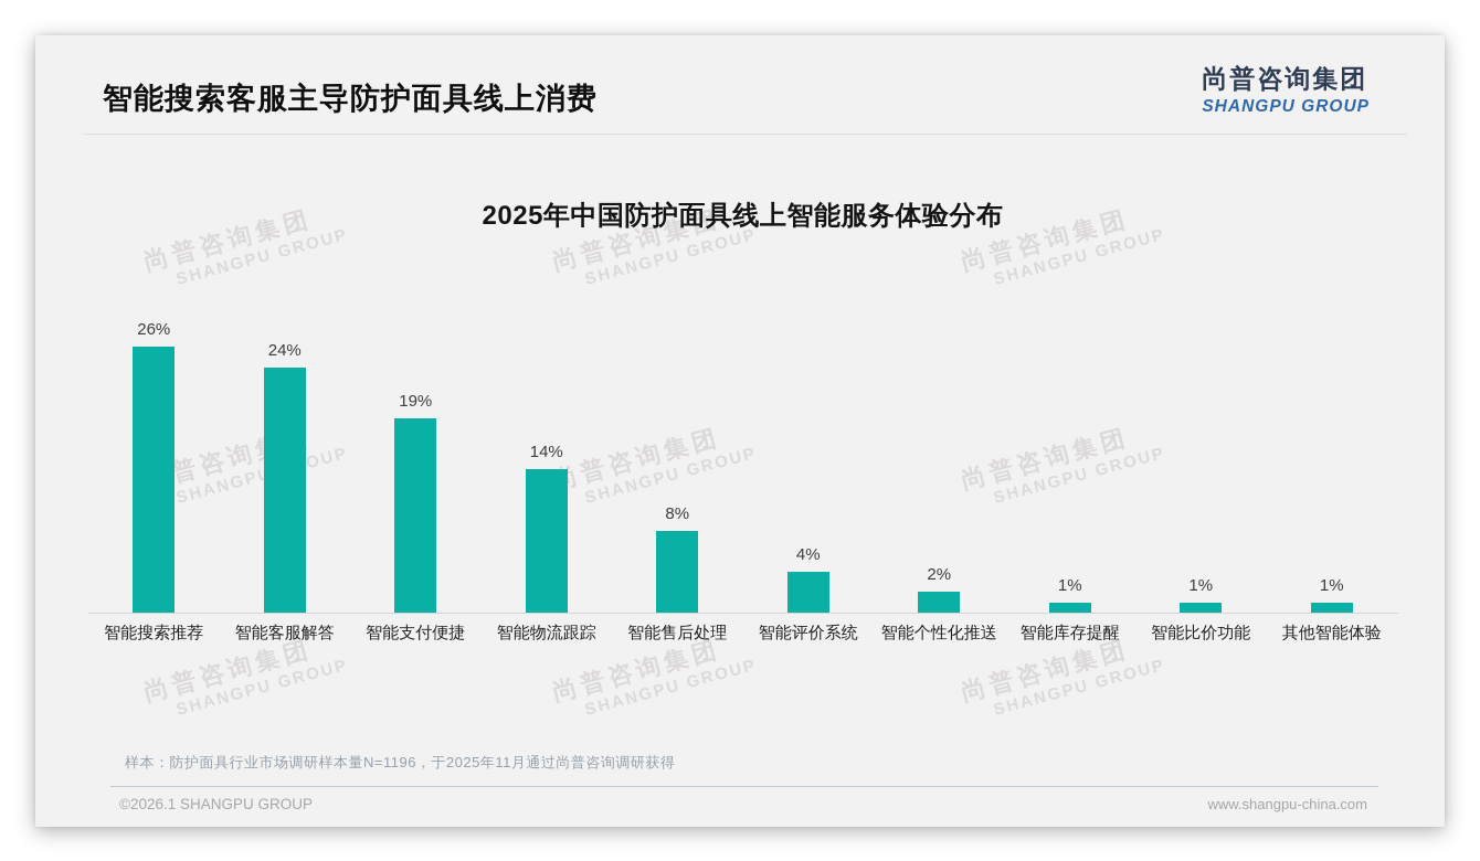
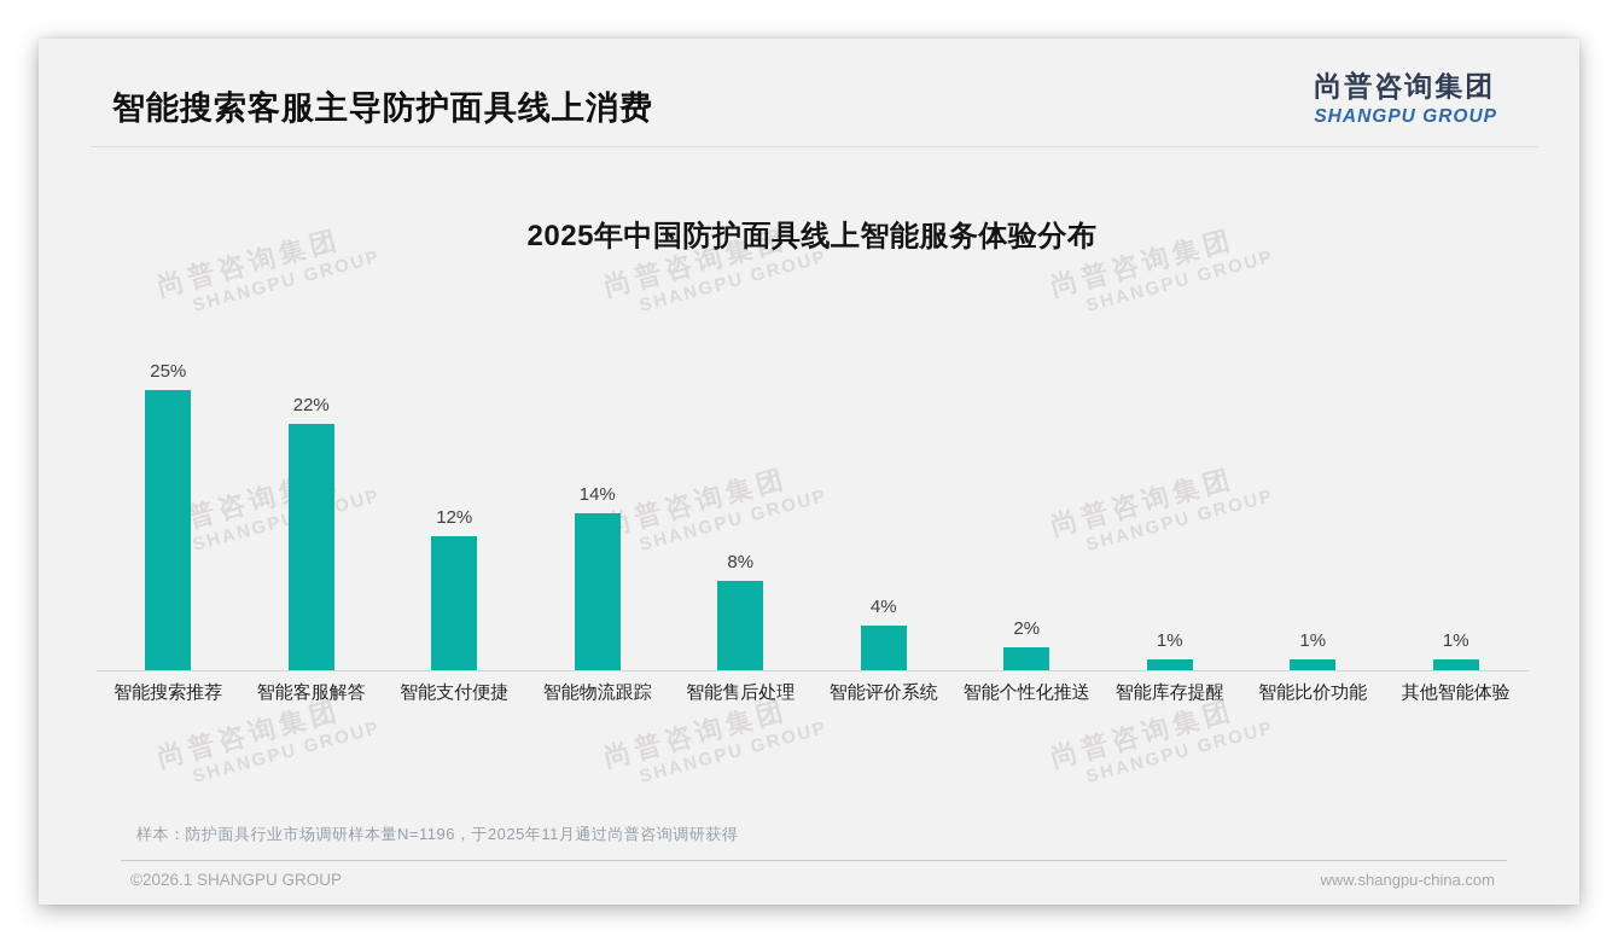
智能搜索推荐: 26% -> 25%
智能客服解答: 24% -> 22%
智能支付便捷: 19% -> 12%
